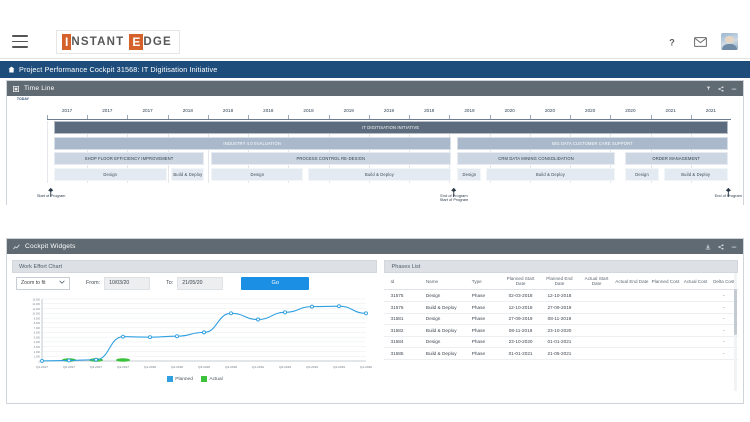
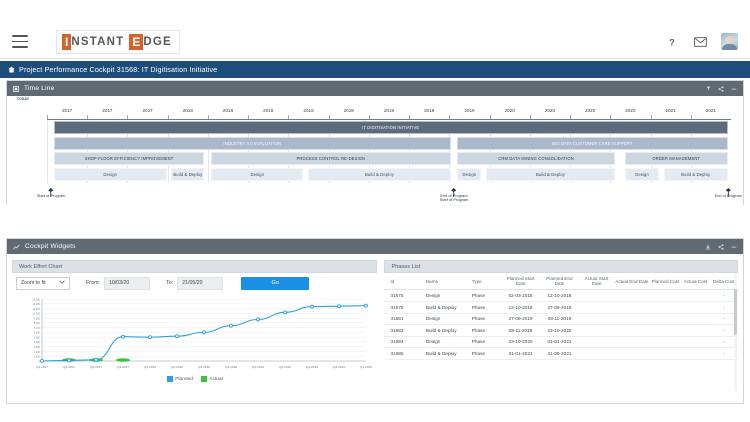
Planned/Q4-2018: 10000 -> 7000
Planned/Q1-2020: 10000 -> 12000
